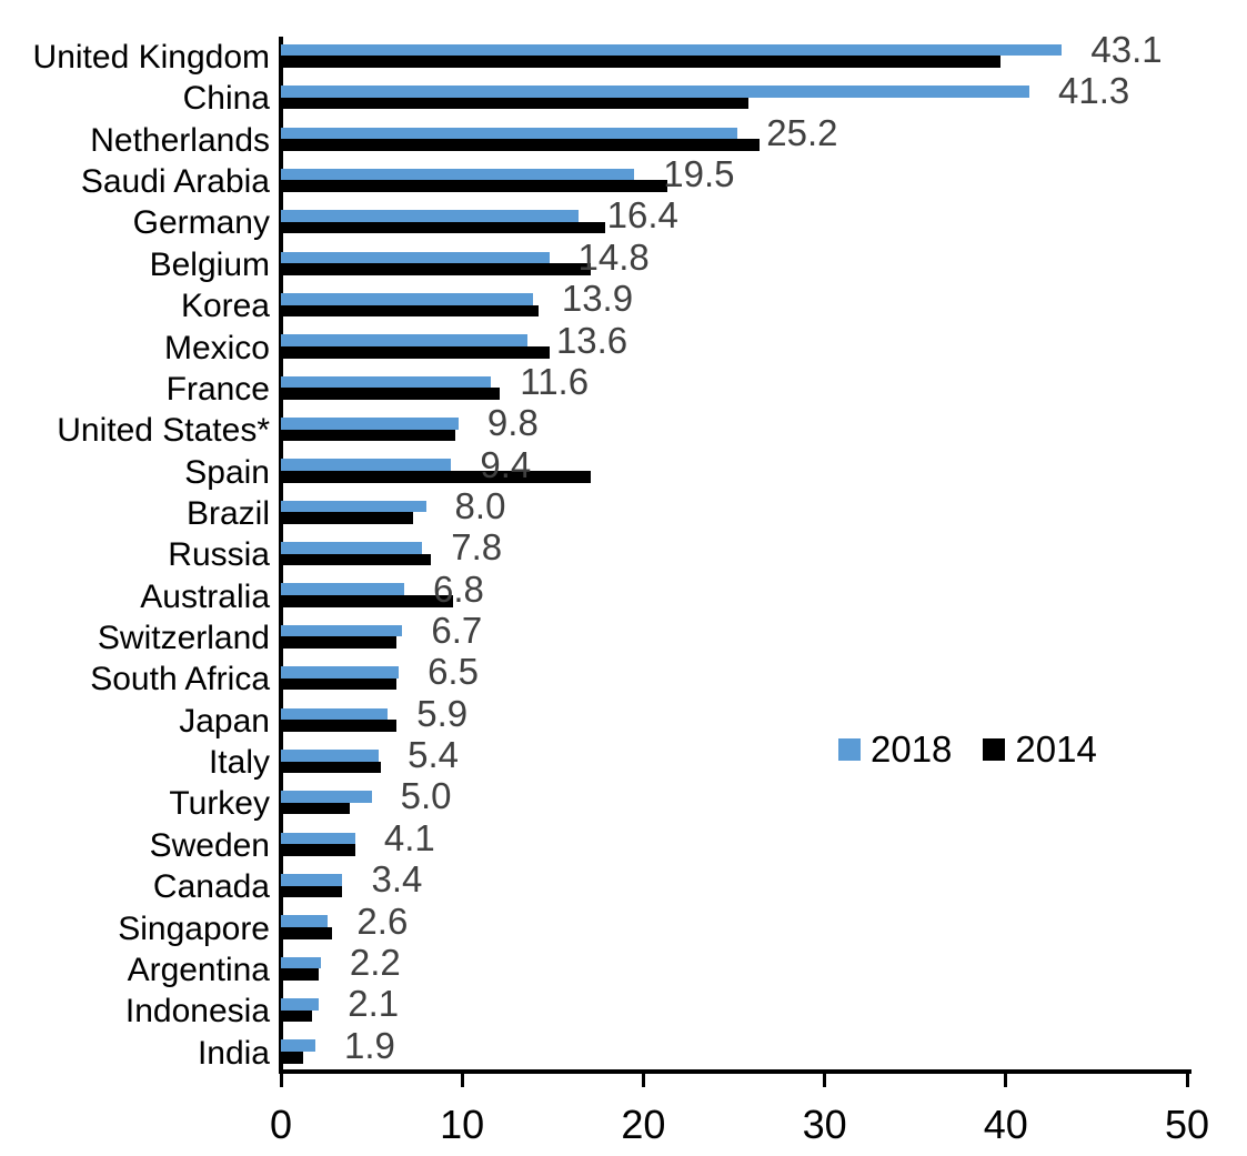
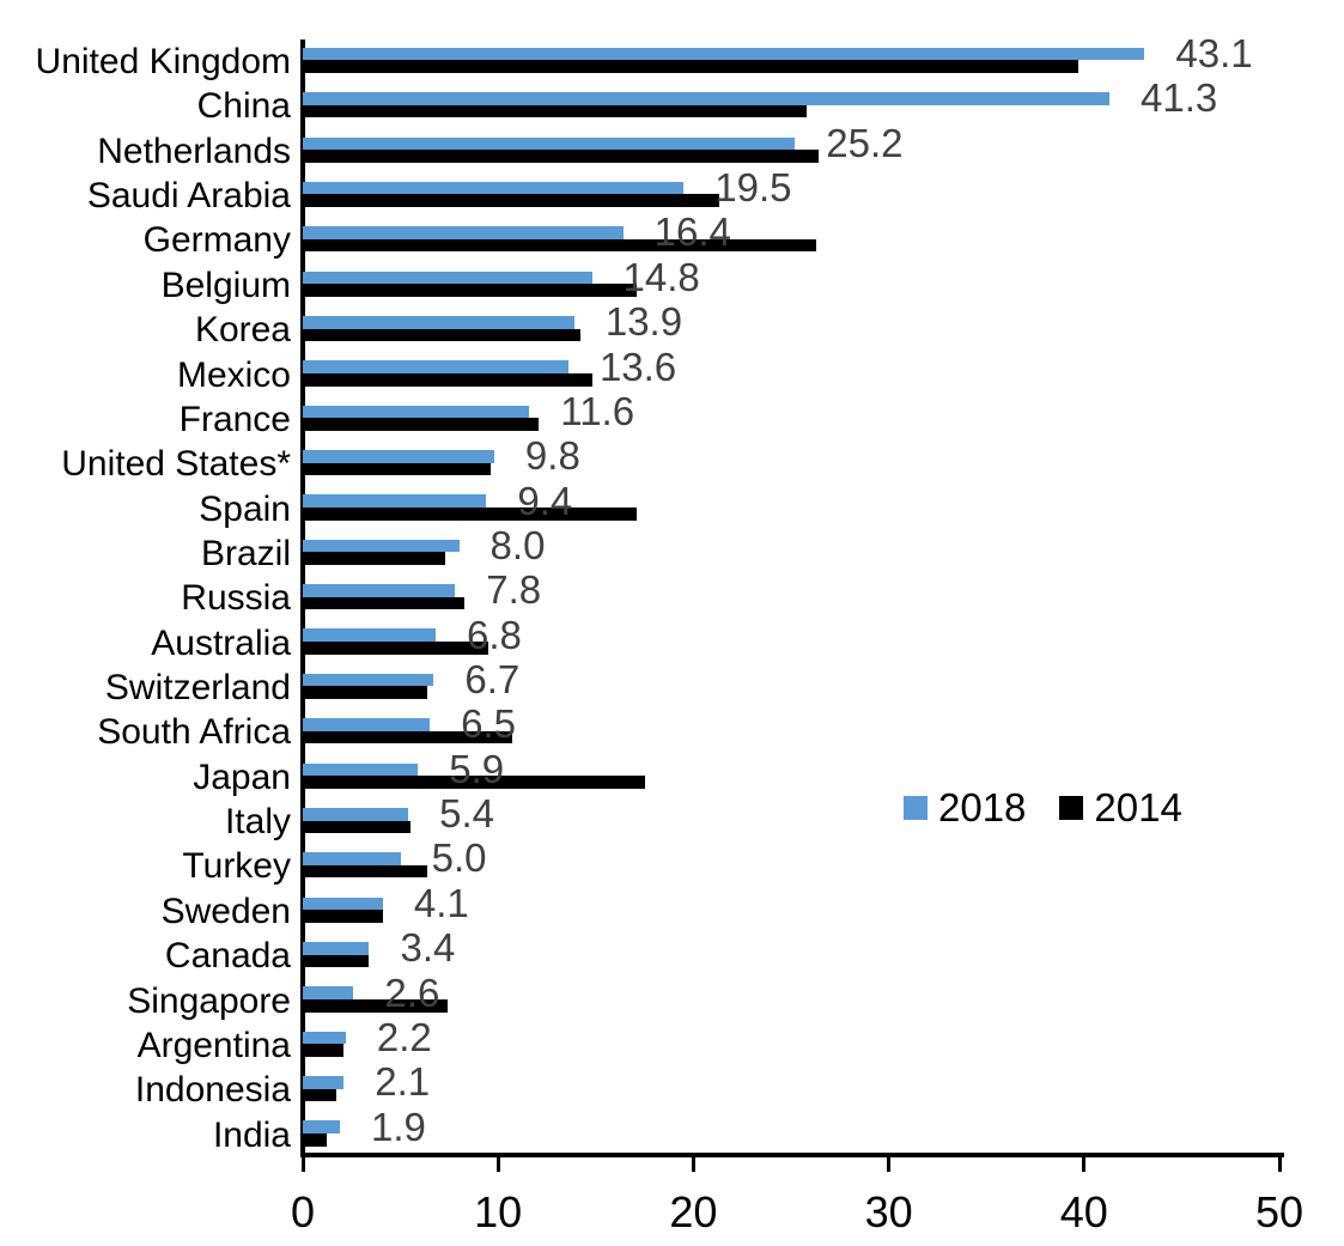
2014/Germany: 17.9 -> 26.3
2014/South Africa: 6.4 -> 10.7
2014/Japan: 6.4 -> 17.5
2014/Turkey: 3.8 -> 6.4
2014/Singapore: 2.8 -> 7.4
